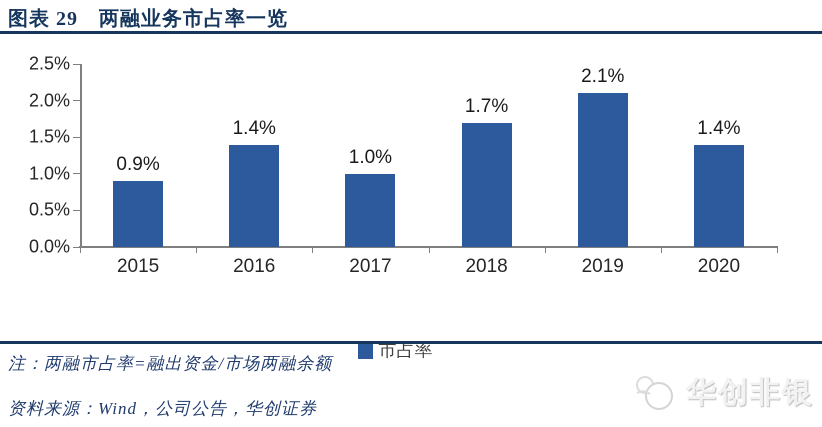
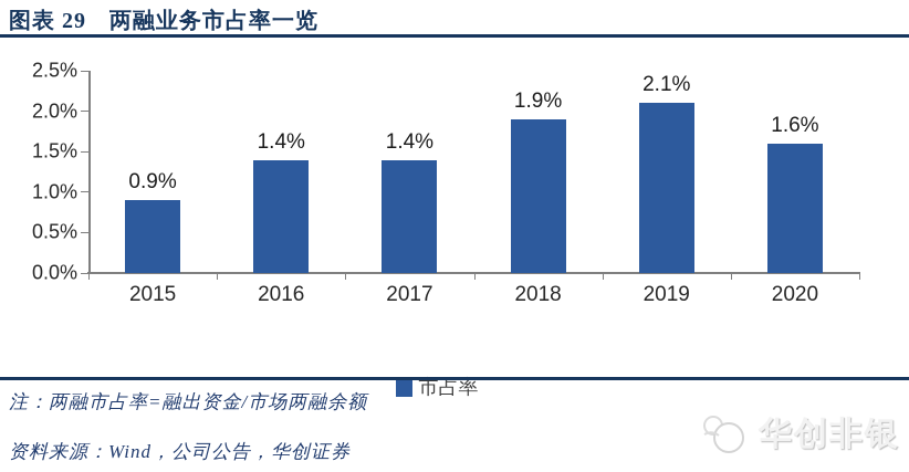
2017: 1.0% -> 1.4%
2018: 1.7% -> 1.9%
2020: 1.4% -> 1.6%
